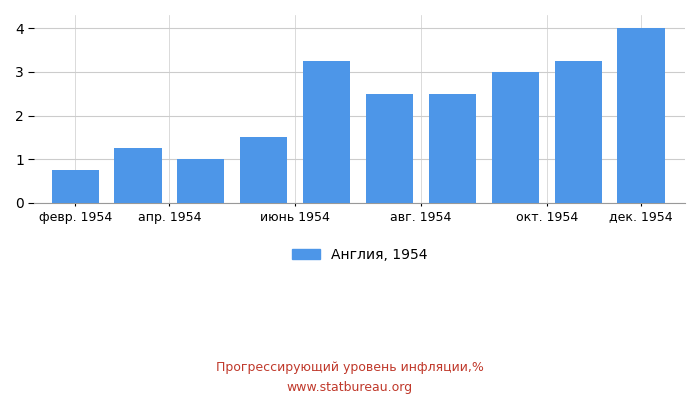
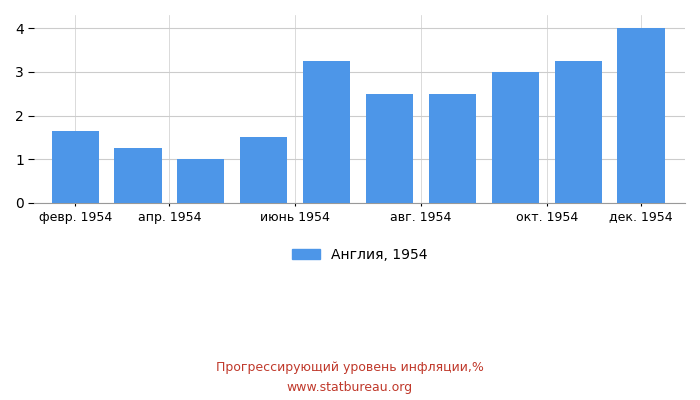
февр. 1954: 0.75 -> 1.65
